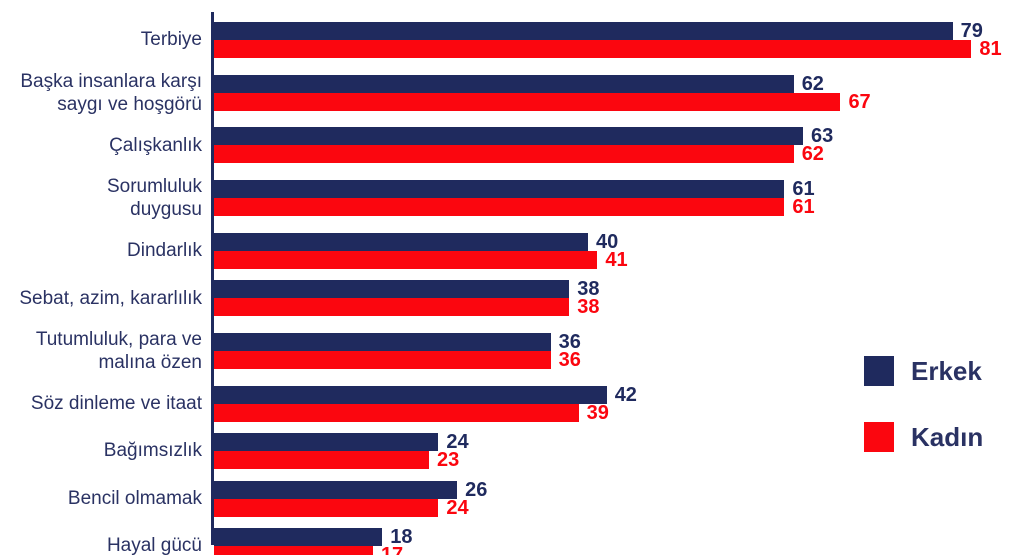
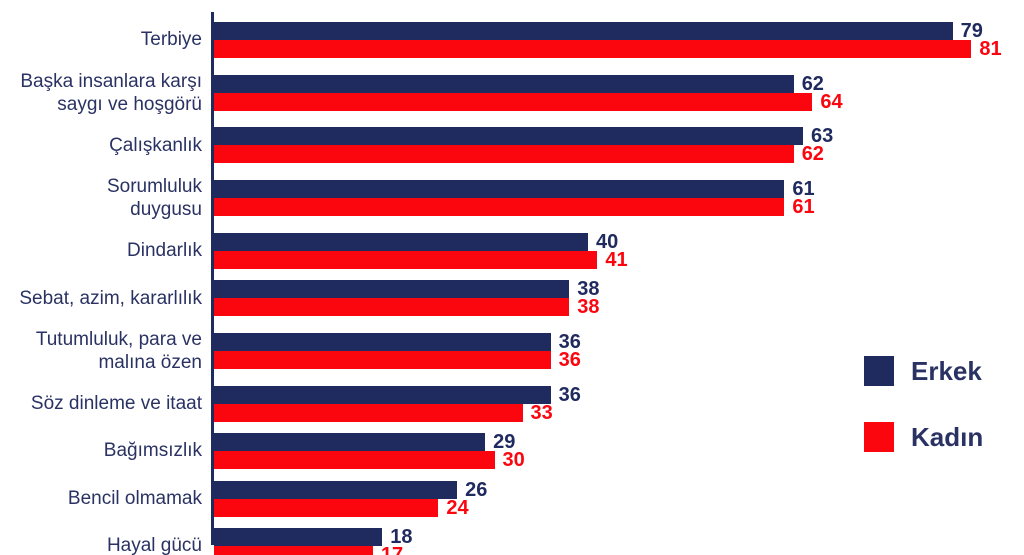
Kadın/Başka insanlara karşı saygı ve hoşgörü: 67 -> 64
Erkek/Söz dinleme ve itaat: 42 -> 36
Kadın/Söz dinleme ve itaat: 39 -> 33
Erkek/Bağımsızlık: 24 -> 29
Kadın/Bağımsızlık: 23 -> 30
